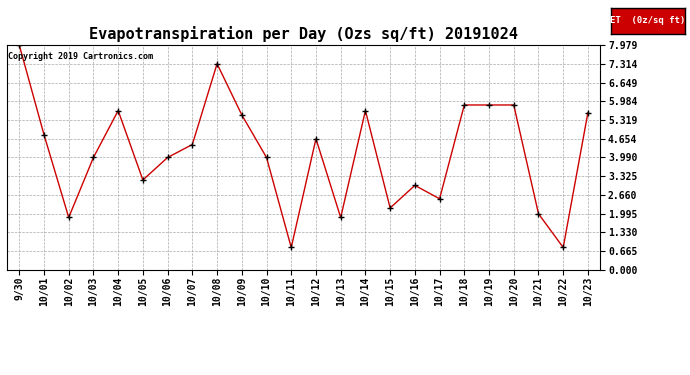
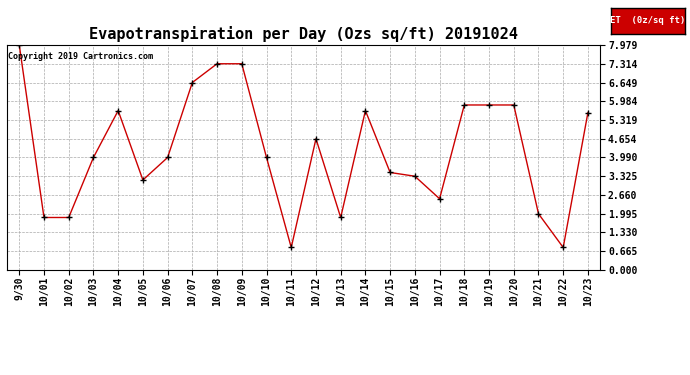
10/01: 4.80 -> 1.86
10/07: 4.45 -> 6.65
10/09: 5.50 -> 7.31
10/15: 2.20 -> 3.46
10/16: 3.00 -> 3.33
